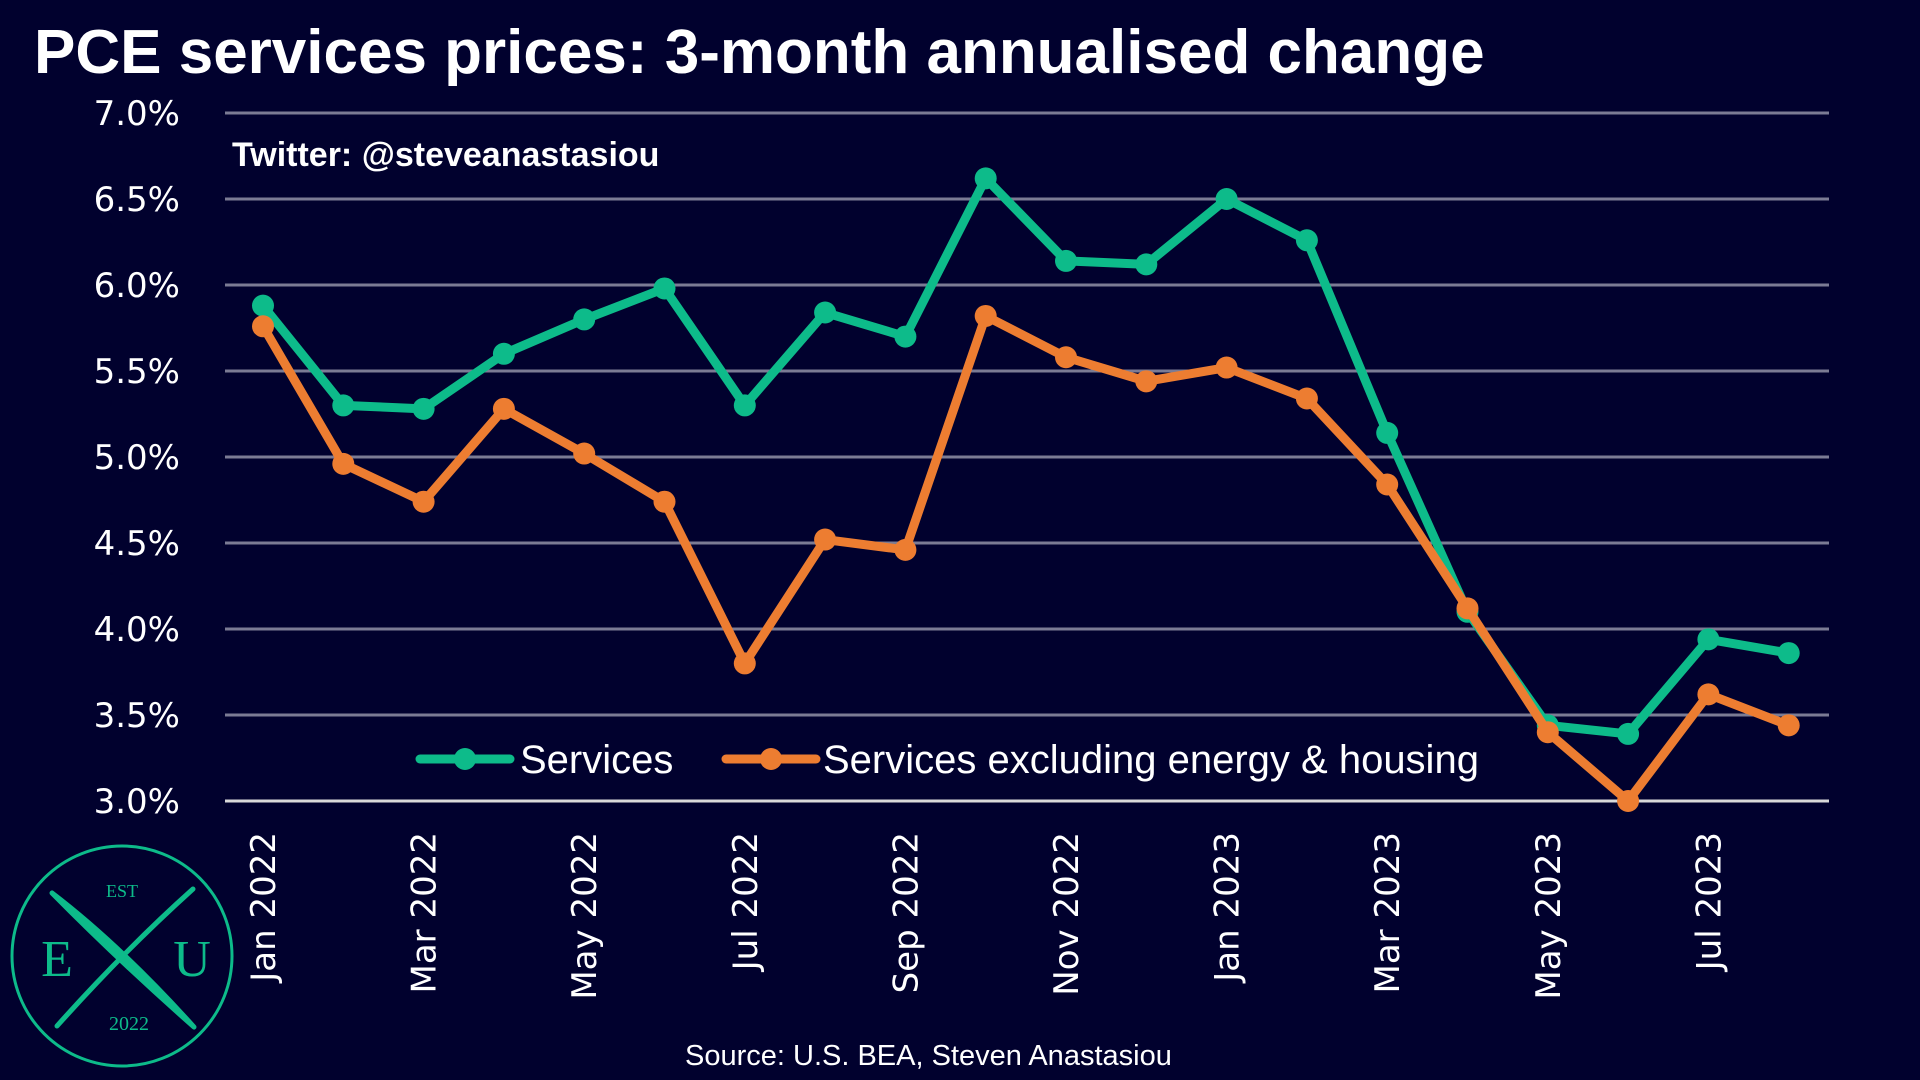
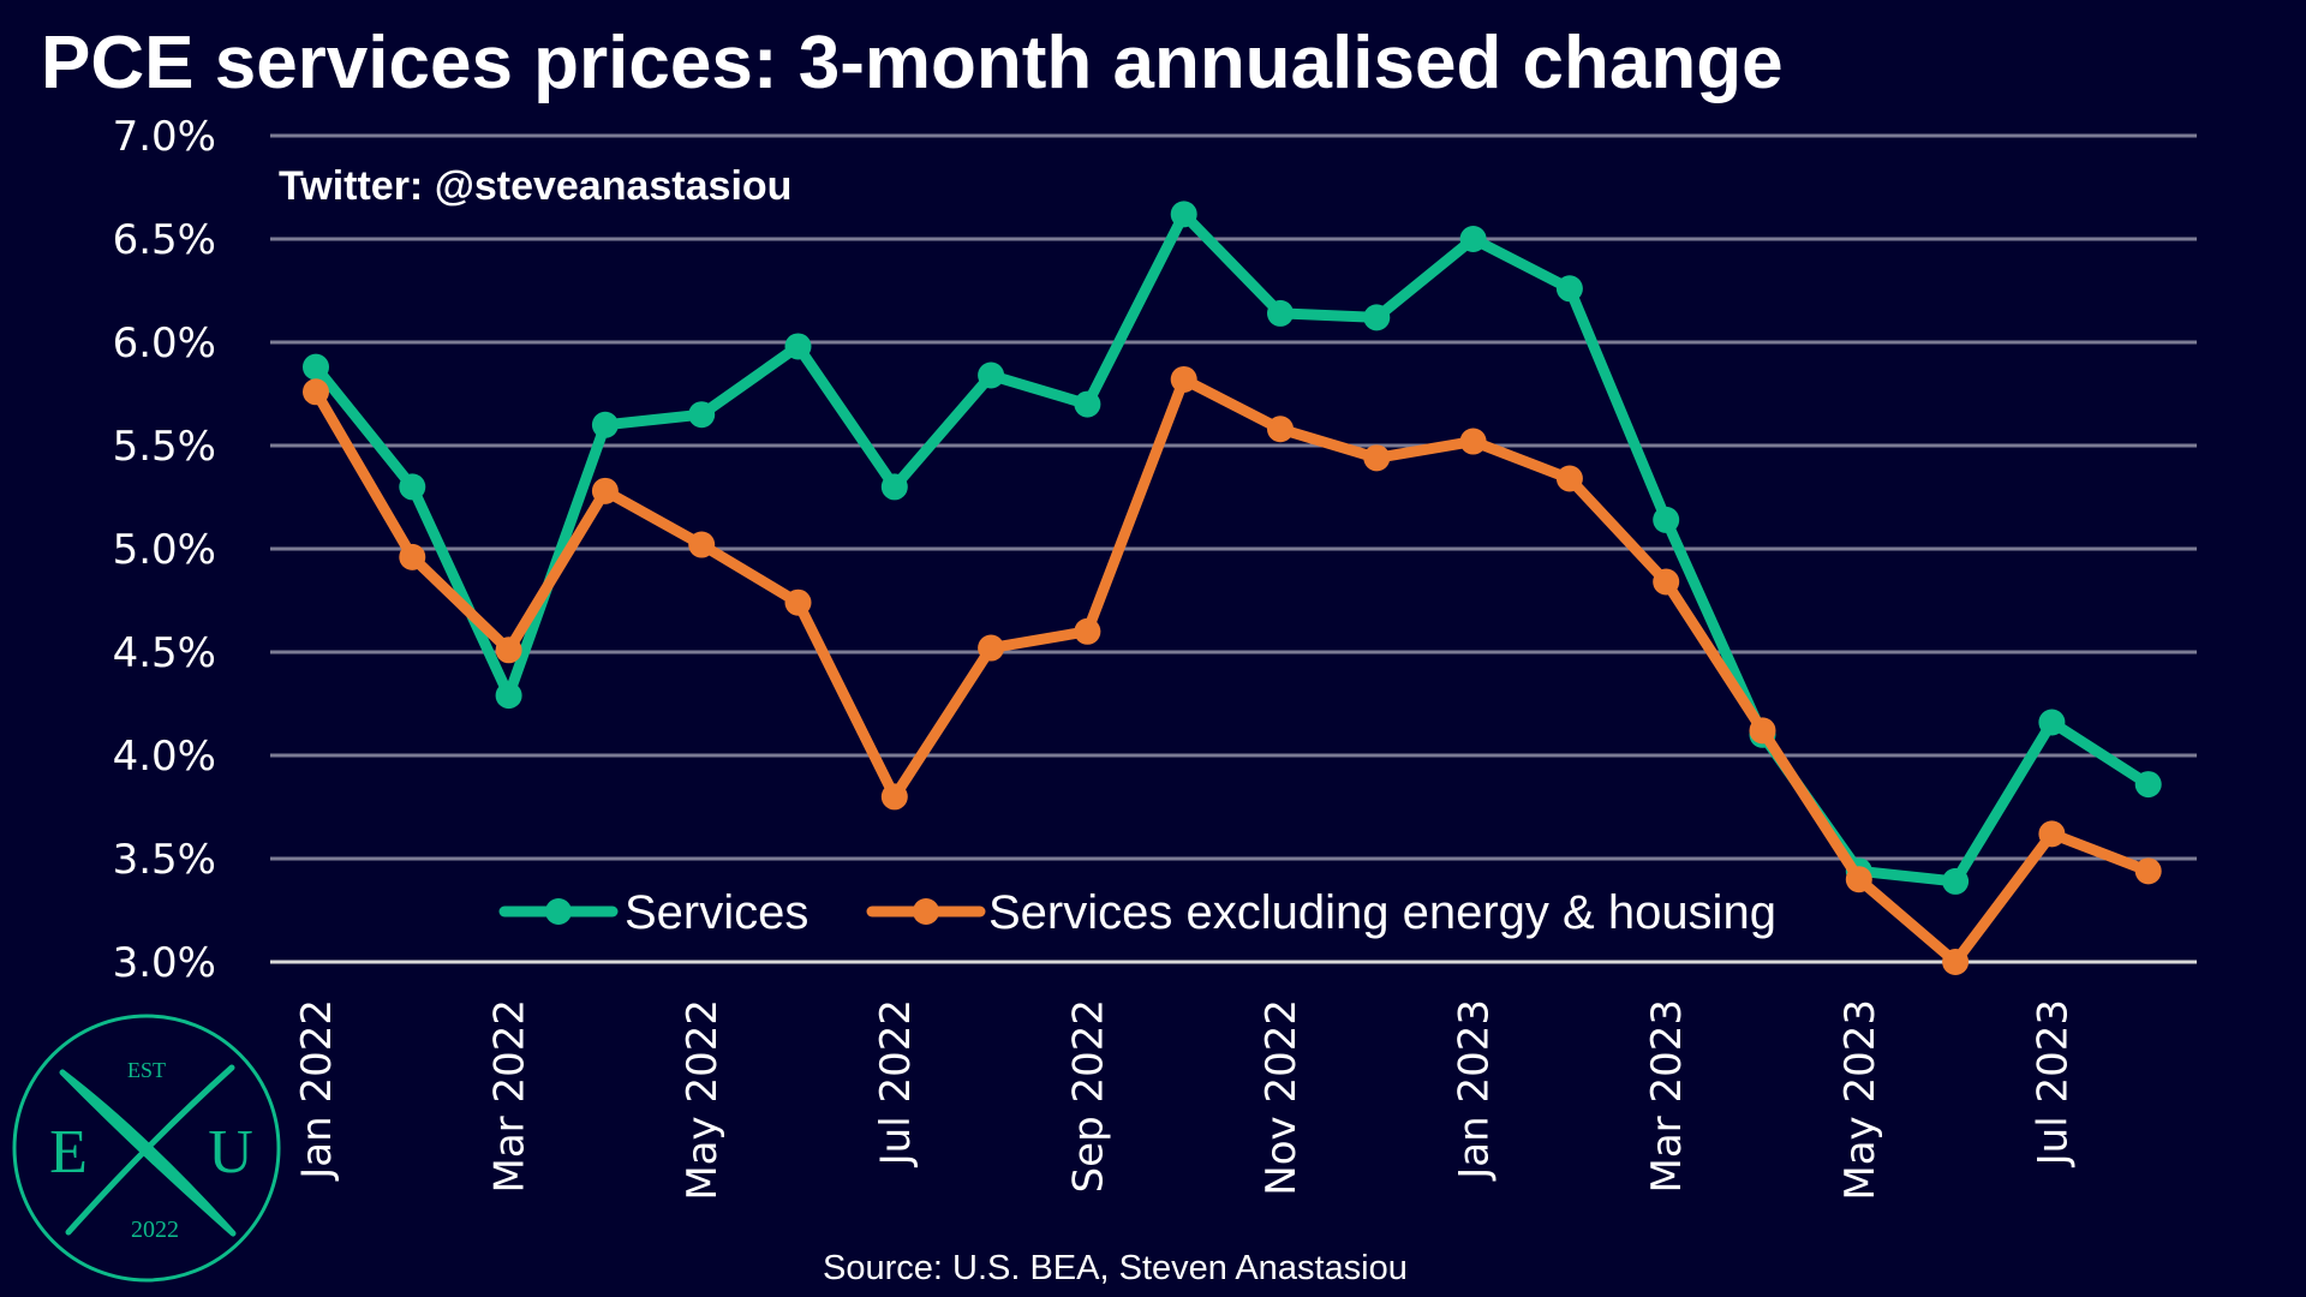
Services/Mar 2022: 5.28% -> 4.29%
Services excluding energy & housing/Mar 2022: 4.74% -> 4.51%
Services/May 2022: 5.80% -> 5.65%
Services excluding energy & housing/Sep 2022: 4.46% -> 4.60%
Services/Jul 2023: 3.94% -> 4.16%
